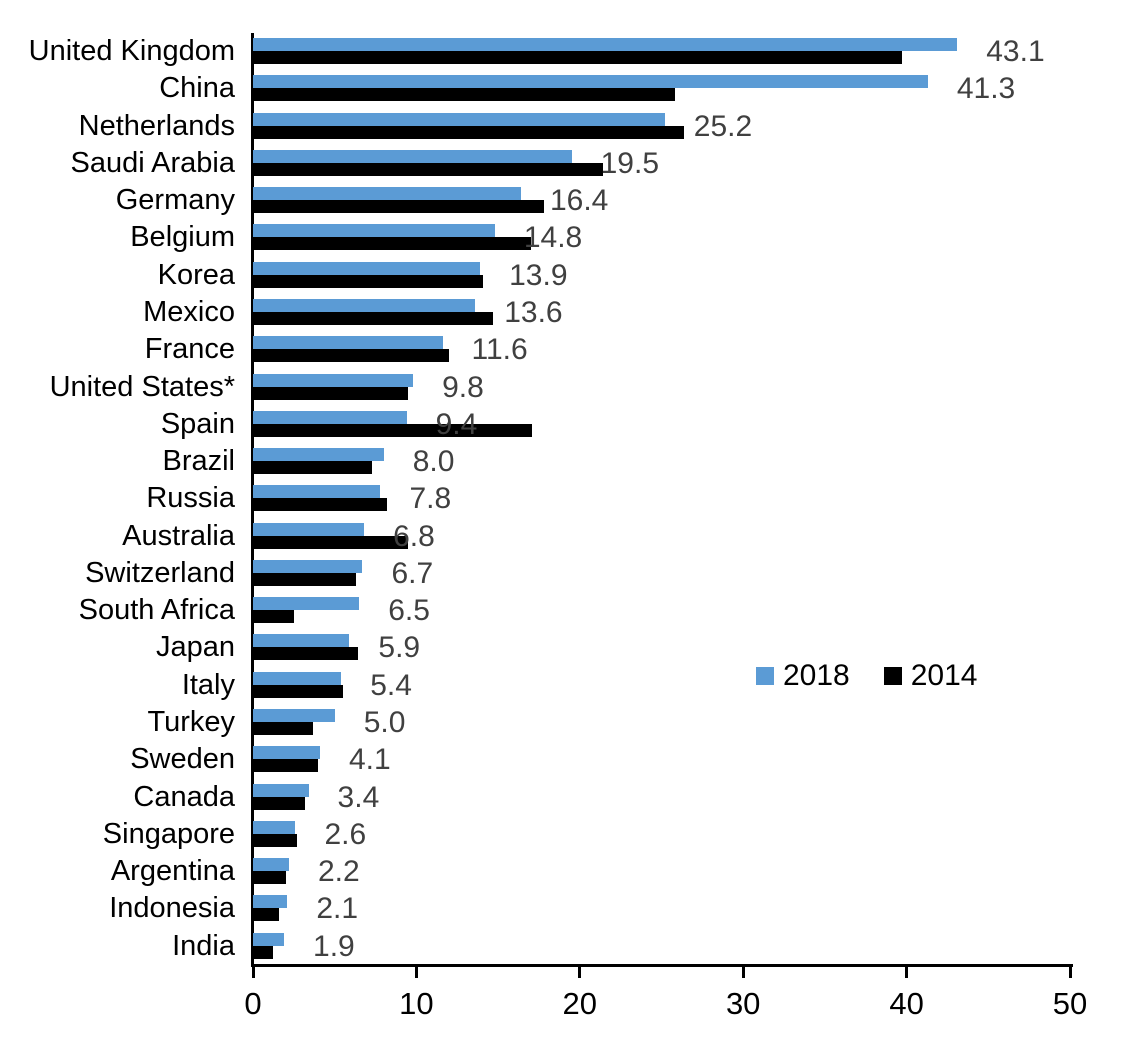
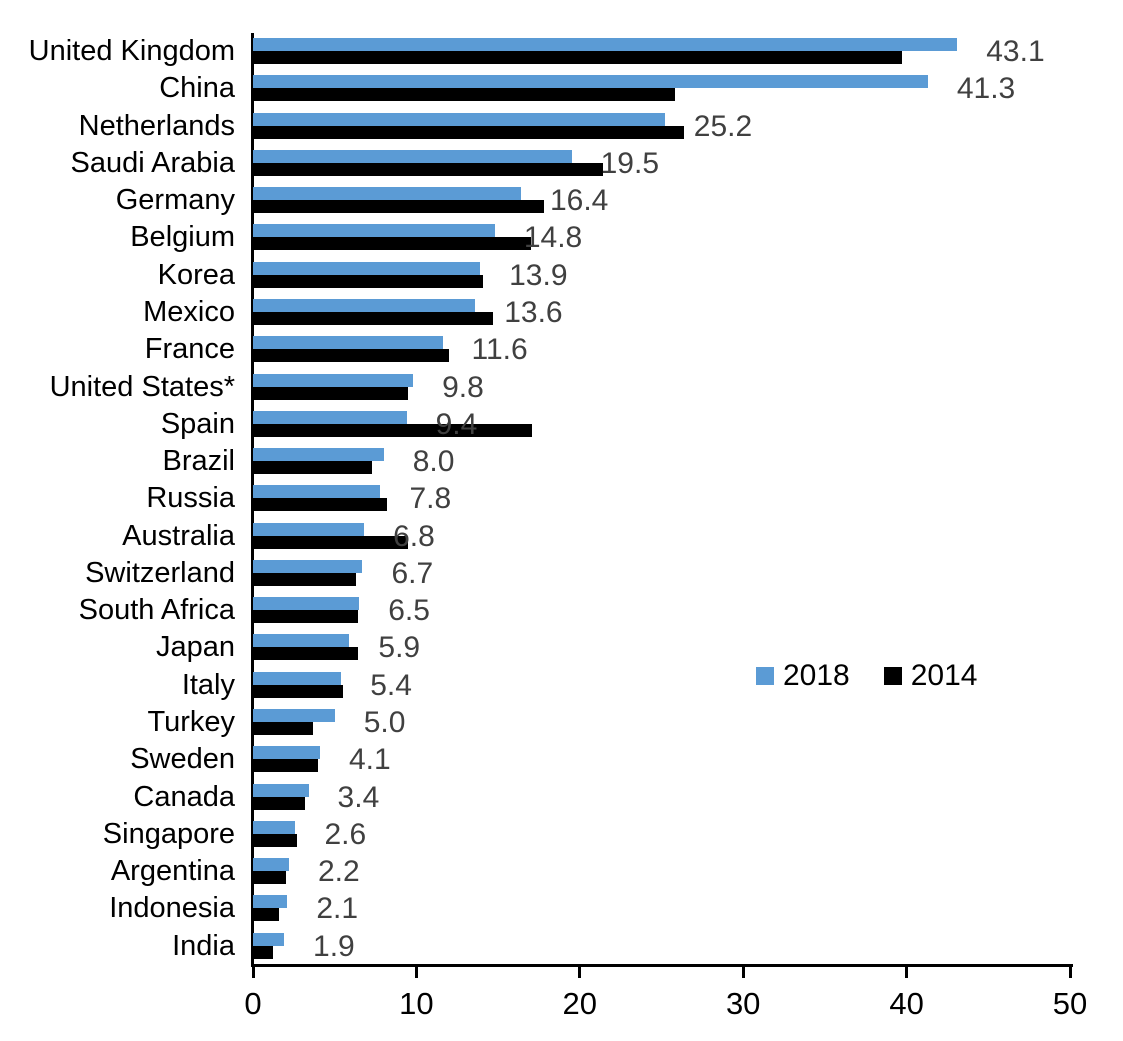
2014/South Africa: 2.5 -> 6.4
